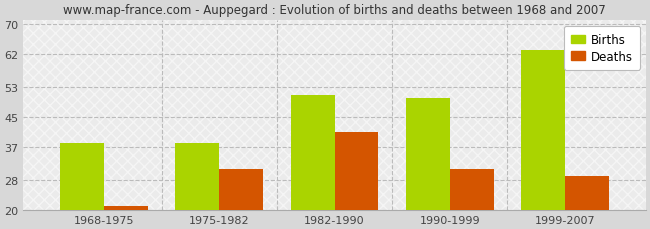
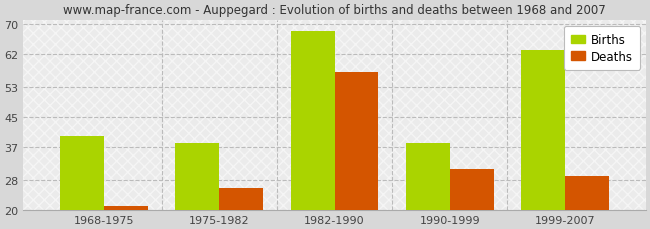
Births/1968-1975: 38 -> 40
Deaths/1975-1982: 31 -> 26
Births/1982-1990: 51 -> 68
Deaths/1982-1990: 41 -> 57
Births/1990-1999: 50 -> 38
